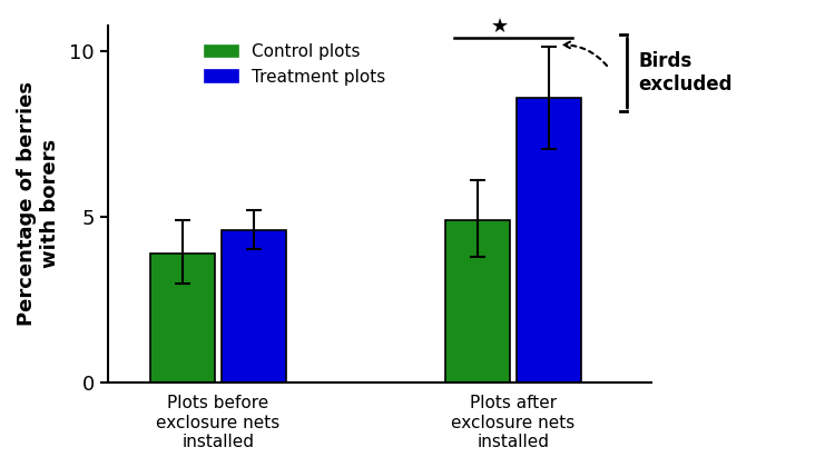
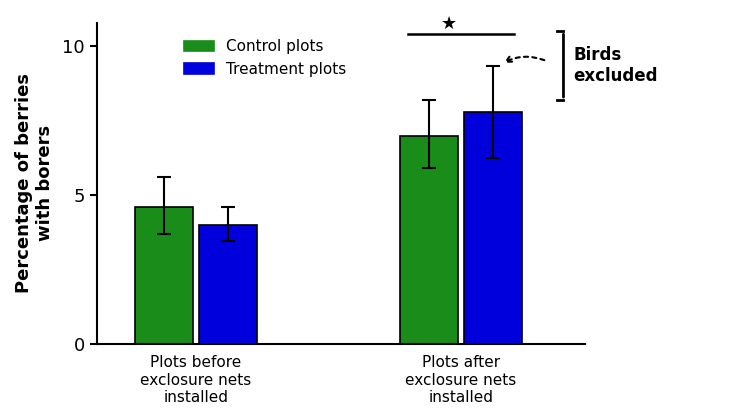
Control plots/Plots before exclosure nets installed: 3.9 -> 4.6
Treatment plots/Plots before exclosure nets installed: 4.6 -> 4.0
Control plots/Plots after exclosure nets installed: 4.9 -> 7.0
Treatment plots/Plots after exclosure nets installed: 8.6 -> 7.8
